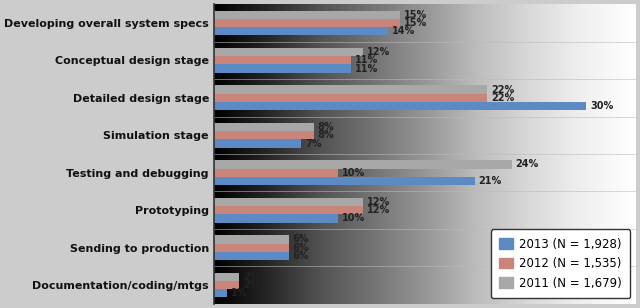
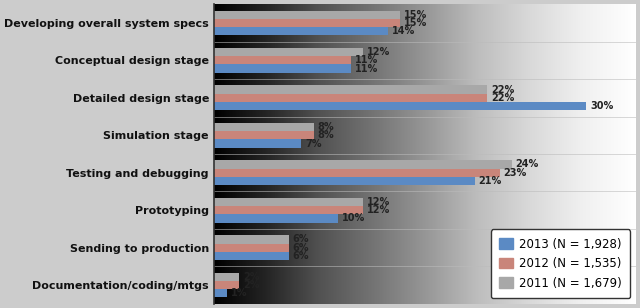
2012 (N = 1,535)/Testing and debugging: 10% -> 23%
